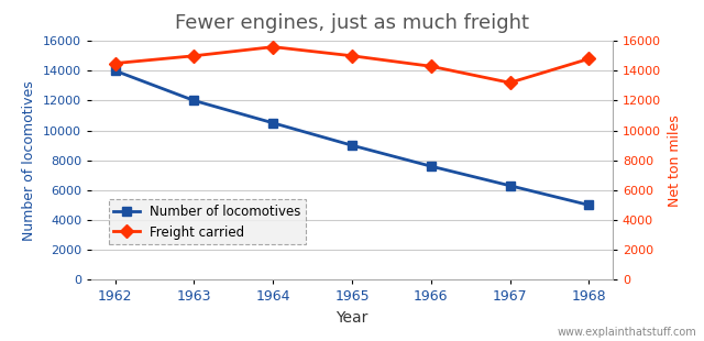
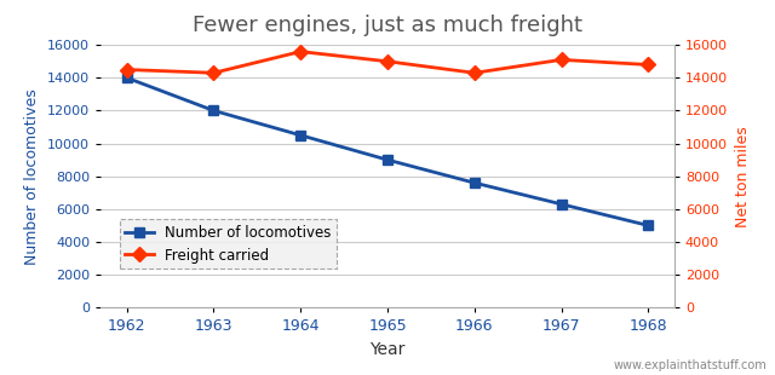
Freight carried/1963: 15000 -> 14300
Freight carried/1967: 13200 -> 15100
